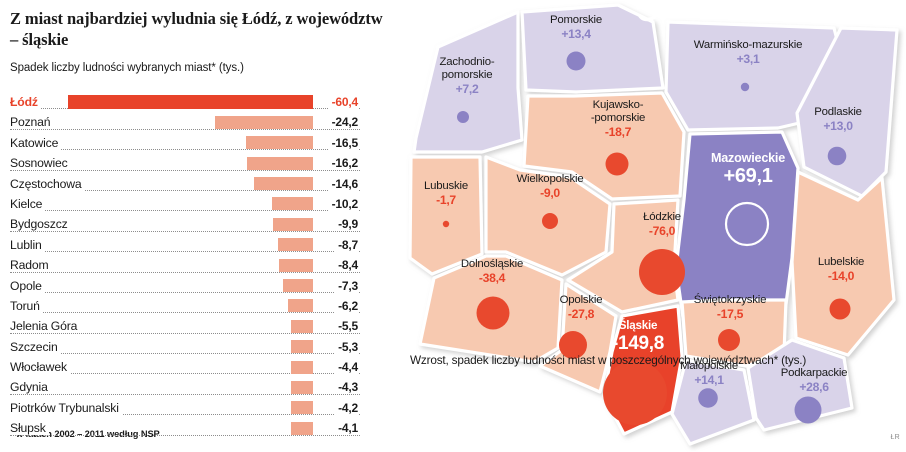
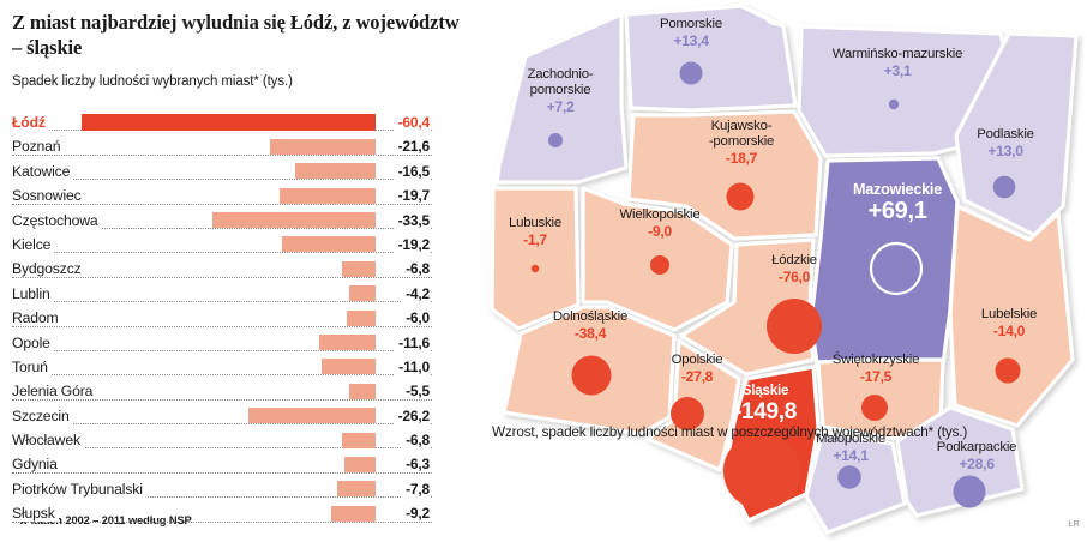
Poznań: -24,2 -> -21,6
Sosnowiec: -16,2 -> -19,7
Częstochowa: -14,6 -> -33,5
Kielce: -10,2 -> -19,2
Bydgoszcz: -9,9 -> -6,8
Lublin: -8,7 -> -4,2
Radom: -8,4 -> -6,0
Opole: -7,3 -> -11,6
Toruń: -6,2 -> -11,0
Szczecin: -5,3 -> -26,2
Włocławek: -4,4 -> -6,8
Gdynia: -4,3 -> -6,3
Piotrków Trybunalski: -4,2 -> -7,8
Słupsk: -4,1 -> -9,2
